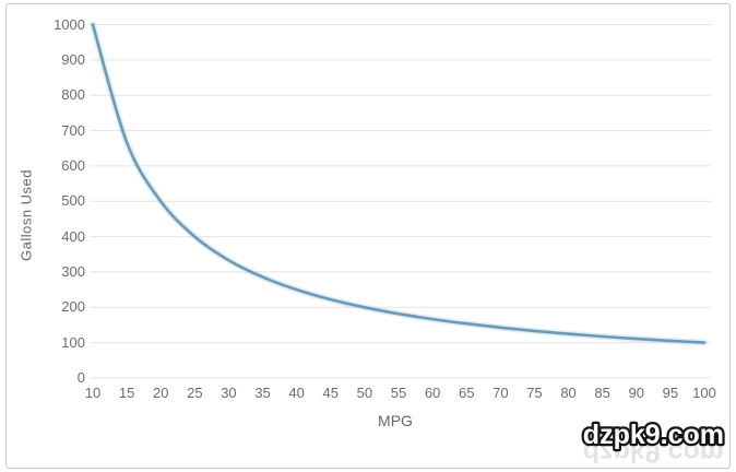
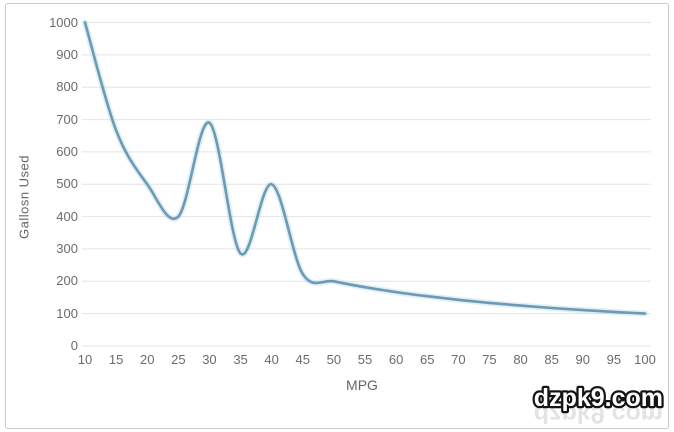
30: 330 -> 690
40: 250 -> 500
